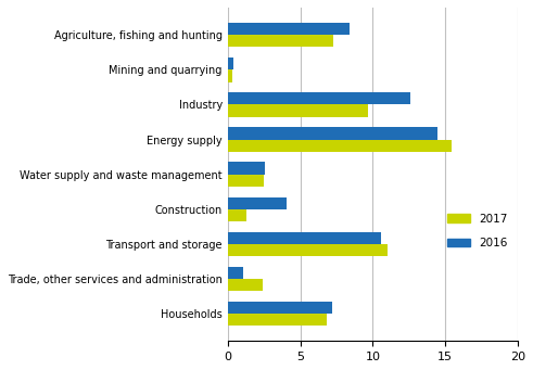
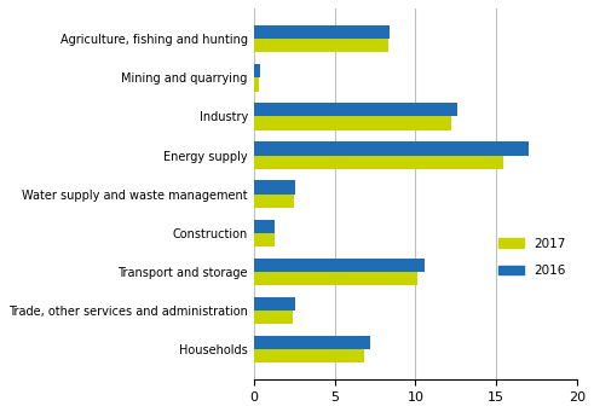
2017/Agriculture, fishing and hunting: 7.3 -> 8.3
2017/Industry: 9.7 -> 12.2
2016/Energy supply: 14.5 -> 17.0
2016/Construction: 4.1 -> 1.3
2017/Transport and storage: 11.0 -> 10.1
2016/Trade, other services and administration: 1.1 -> 2.6
